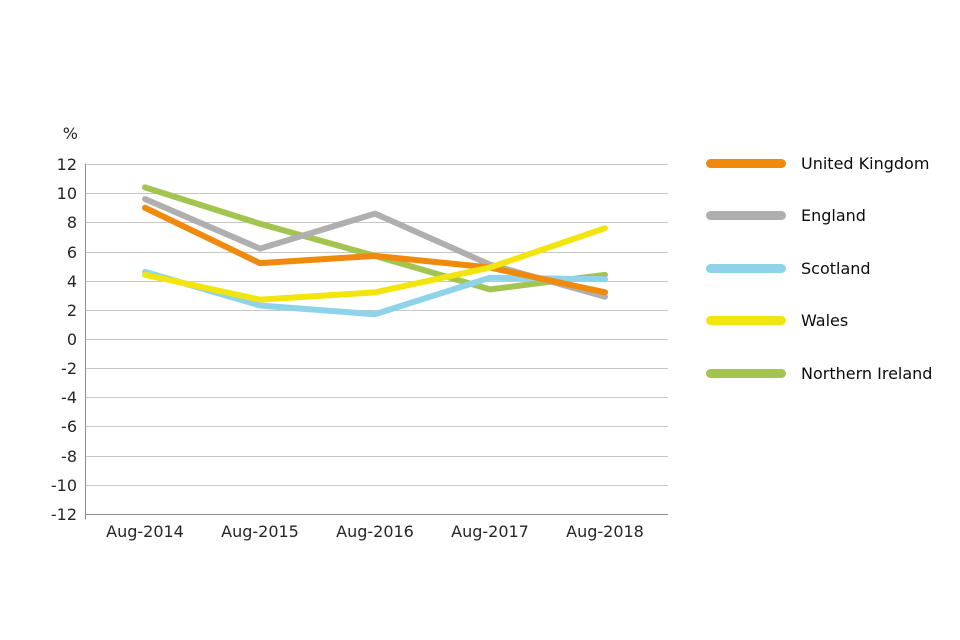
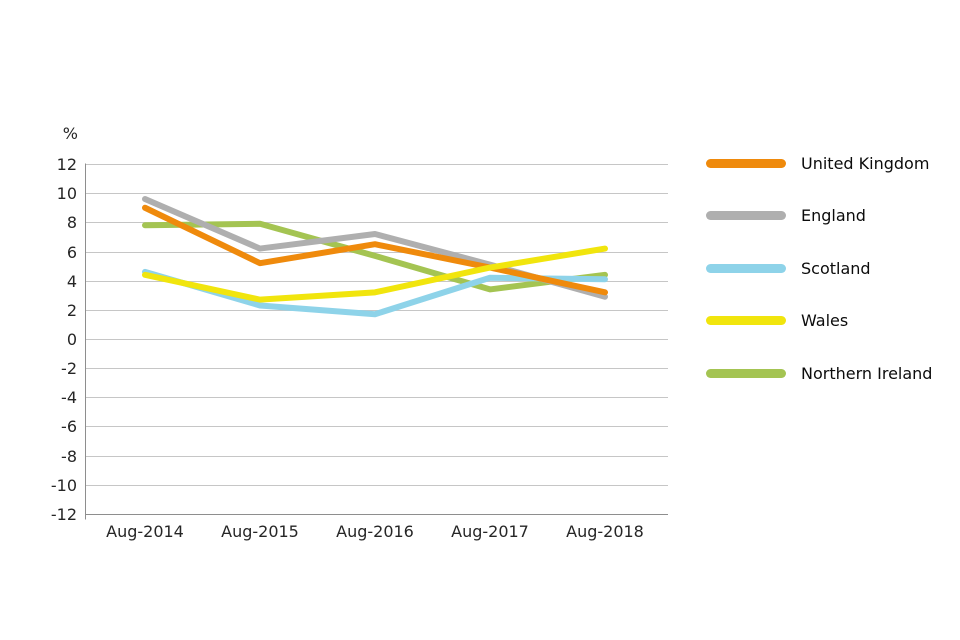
Northern Ireland/Aug-2014: 10.4 -> 7.8
United Kingdom/Aug-2016: 5.7 -> 6.5
England/Aug-2016: 8.6 -> 7.2
Wales/Aug-2018: 7.6 -> 6.2
